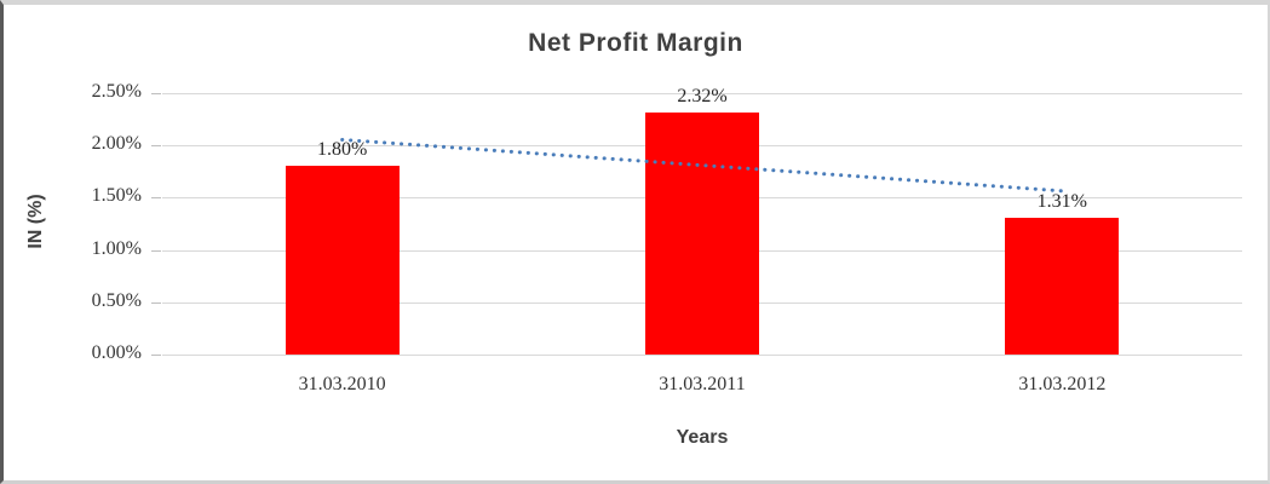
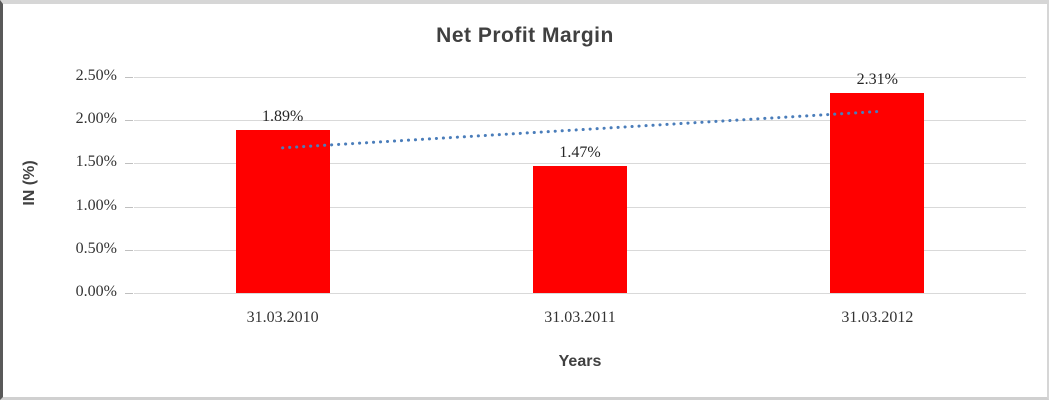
31.03.2010: 1.80% -> 1.89%
31.03.2011: 2.32% -> 1.47%
31.03.2012: 1.31% -> 2.31%
